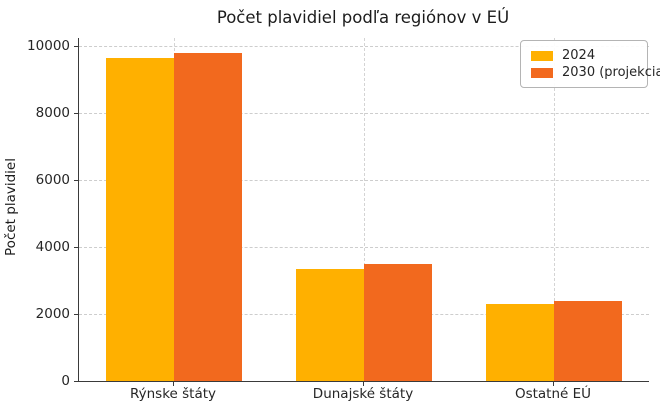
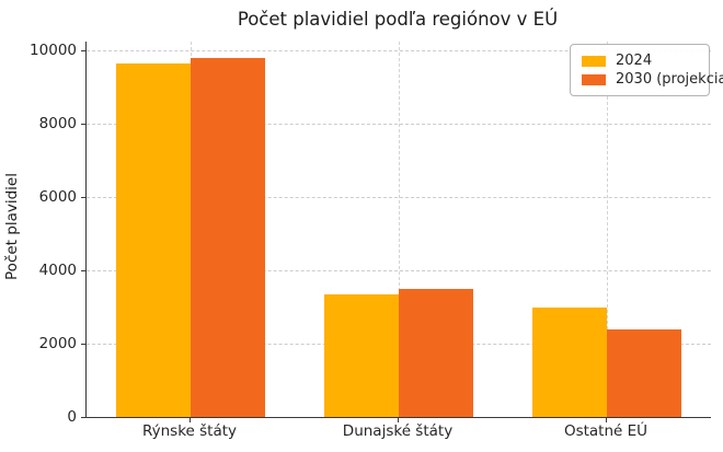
2024/Ostatné EÚ: 2300 -> 3000
